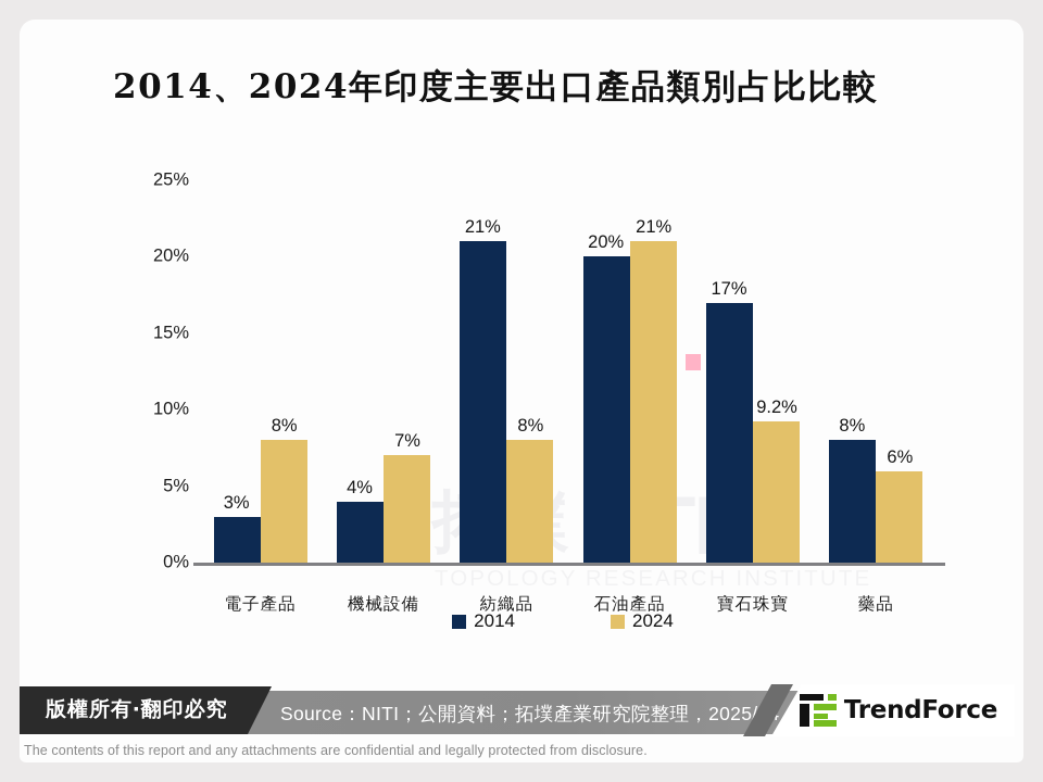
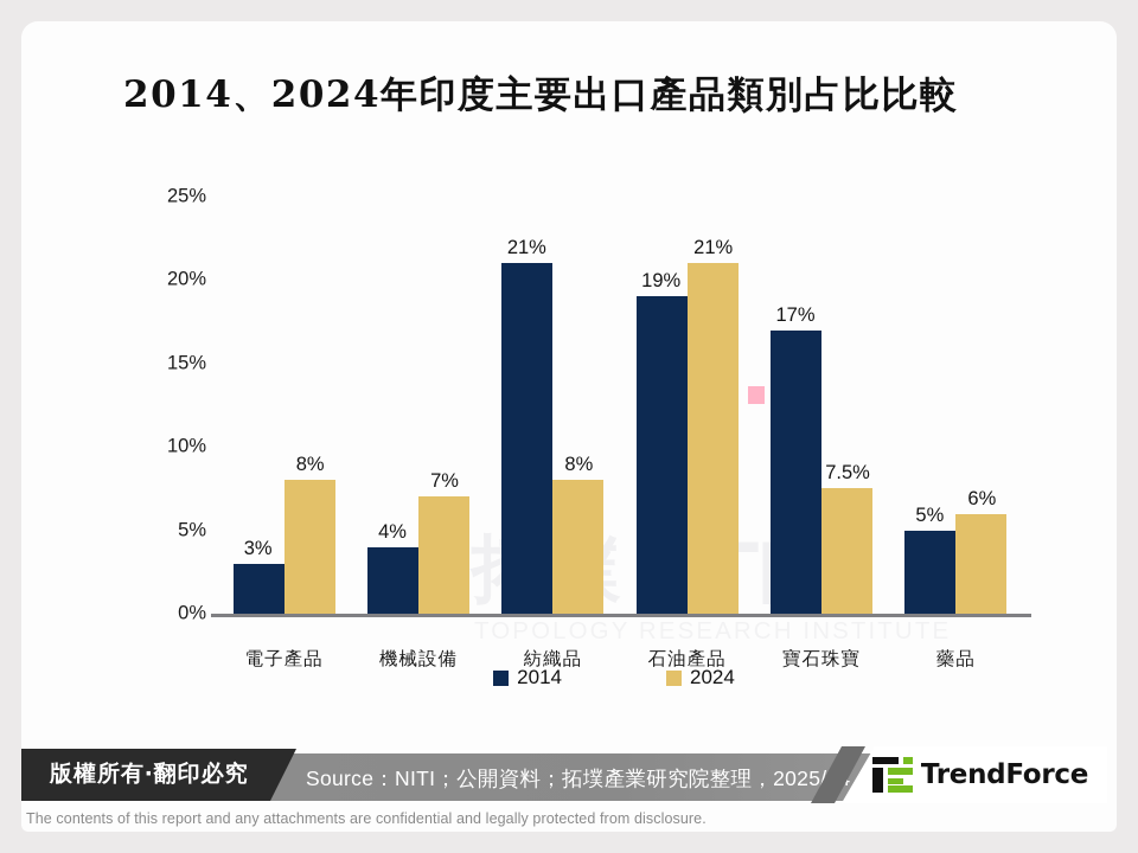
2014/石油產品: 20% -> 19%
2024/寶石珠寶: 9.2% -> 7.5%
2014/藥品: 8% -> 5%
